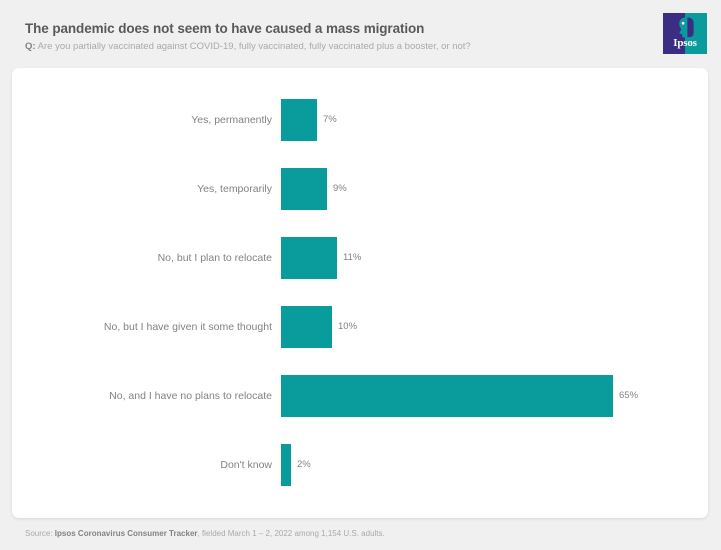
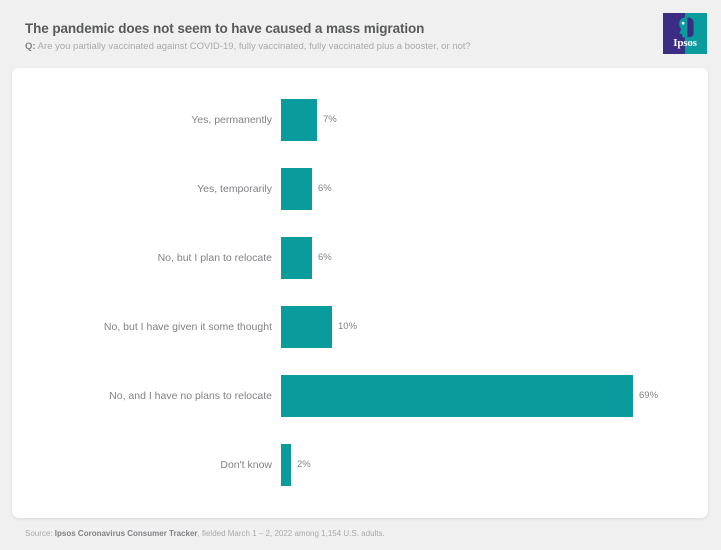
Yes, temporarily: 9% -> 6%
No, but I plan to relocate: 11% -> 6%
No, and I have no plans to relocate: 65% -> 69%
